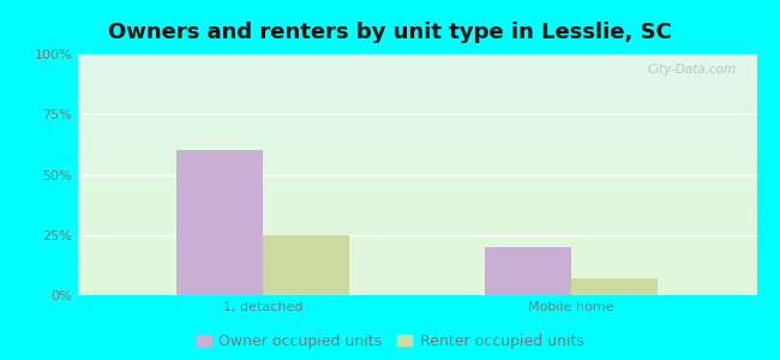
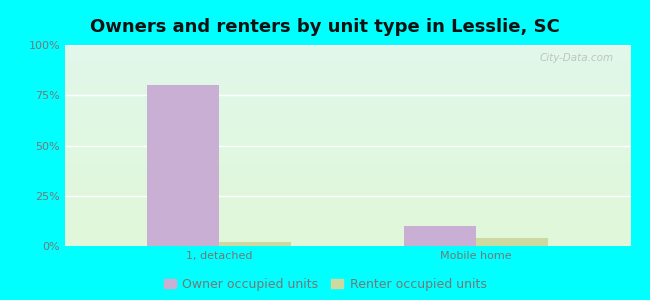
Owner occupied units/1, detached: 60% -> 80%
Renter occupied units/1, detached: 25% -> 2%
Owner occupied units/Mobile home: 20% -> 10%
Renter occupied units/Mobile home: 7% -> 4%
